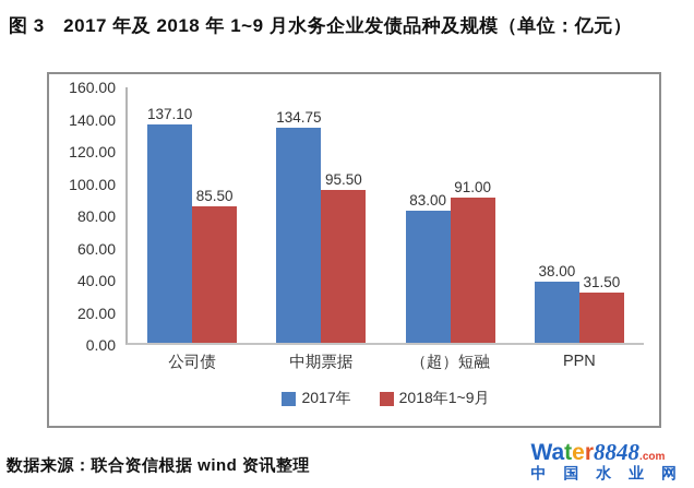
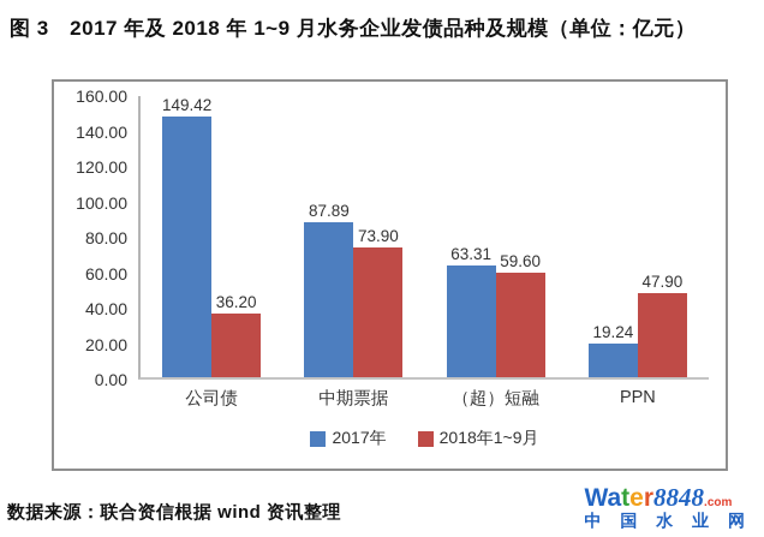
2017年/公司债: 137.10 -> 149.42
2018年1~9月/公司债: 85.50 -> 36.20
2017年/中期票据: 134.75 -> 87.89
2018年1~9月/中期票据: 95.50 -> 73.90
2017年/（超）短融: 83.00 -> 63.31
2018年1~9月/（超）短融: 91.00 -> 59.60
2017年/PPN: 38.00 -> 19.24
2018年1~9月/PPN: 31.50 -> 47.90
